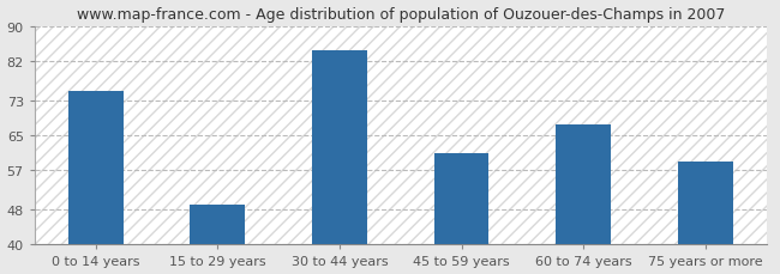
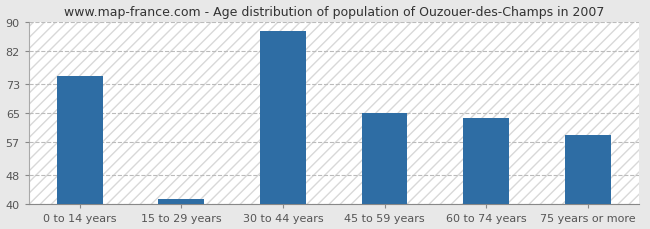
15 to 29 years: 49.0 -> 41.5
30 to 44 years: 84.5 -> 87.5
45 to 59 years: 61.0 -> 65.0
60 to 74 years: 67.5 -> 63.5
